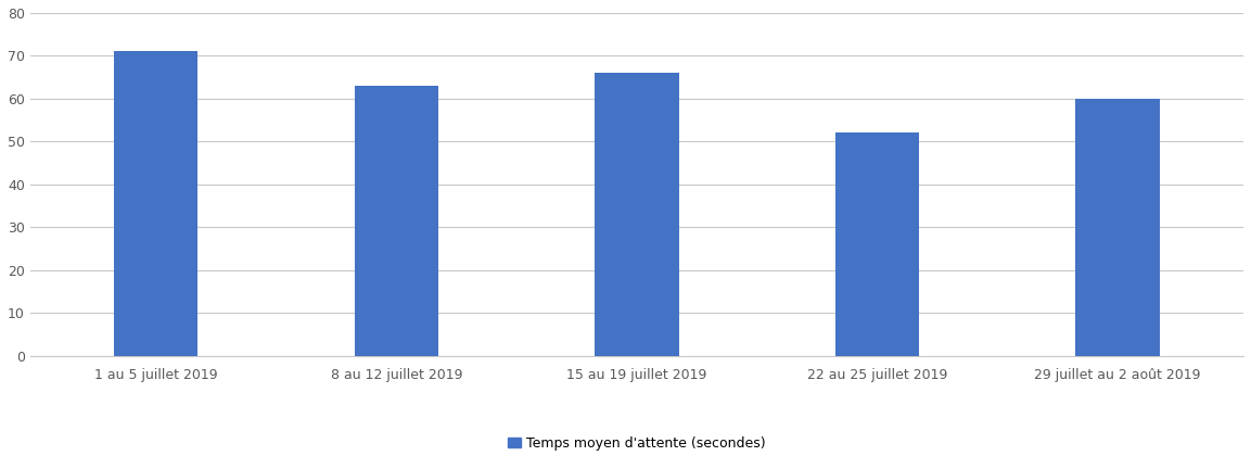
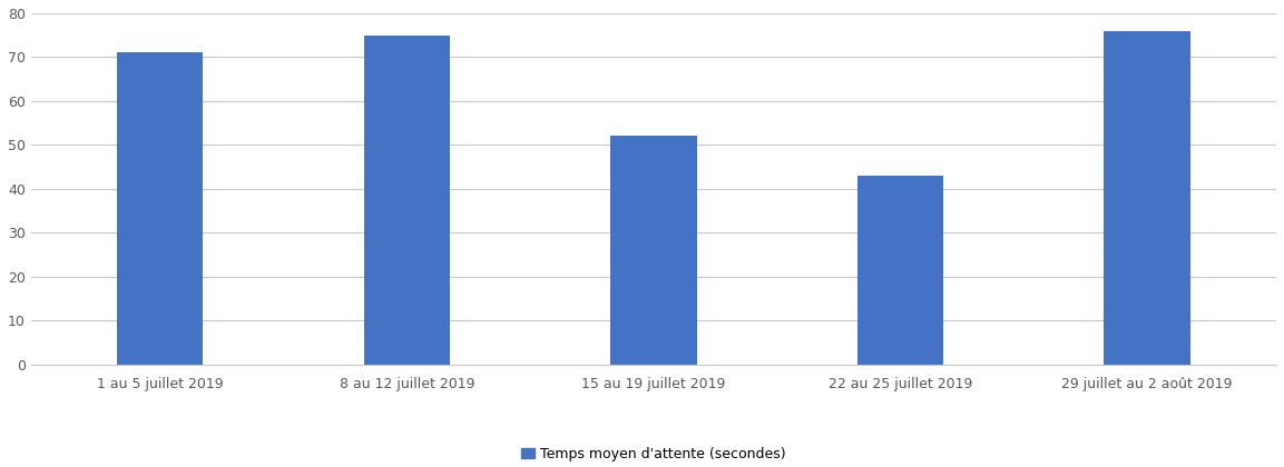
8 au 12 juillet 2019: 63 -> 75
15 au 19 juillet 2019: 66 -> 52
22 au 25 juillet 2019: 52 -> 43
29 juillet au 2 août 2019: 60 -> 76
